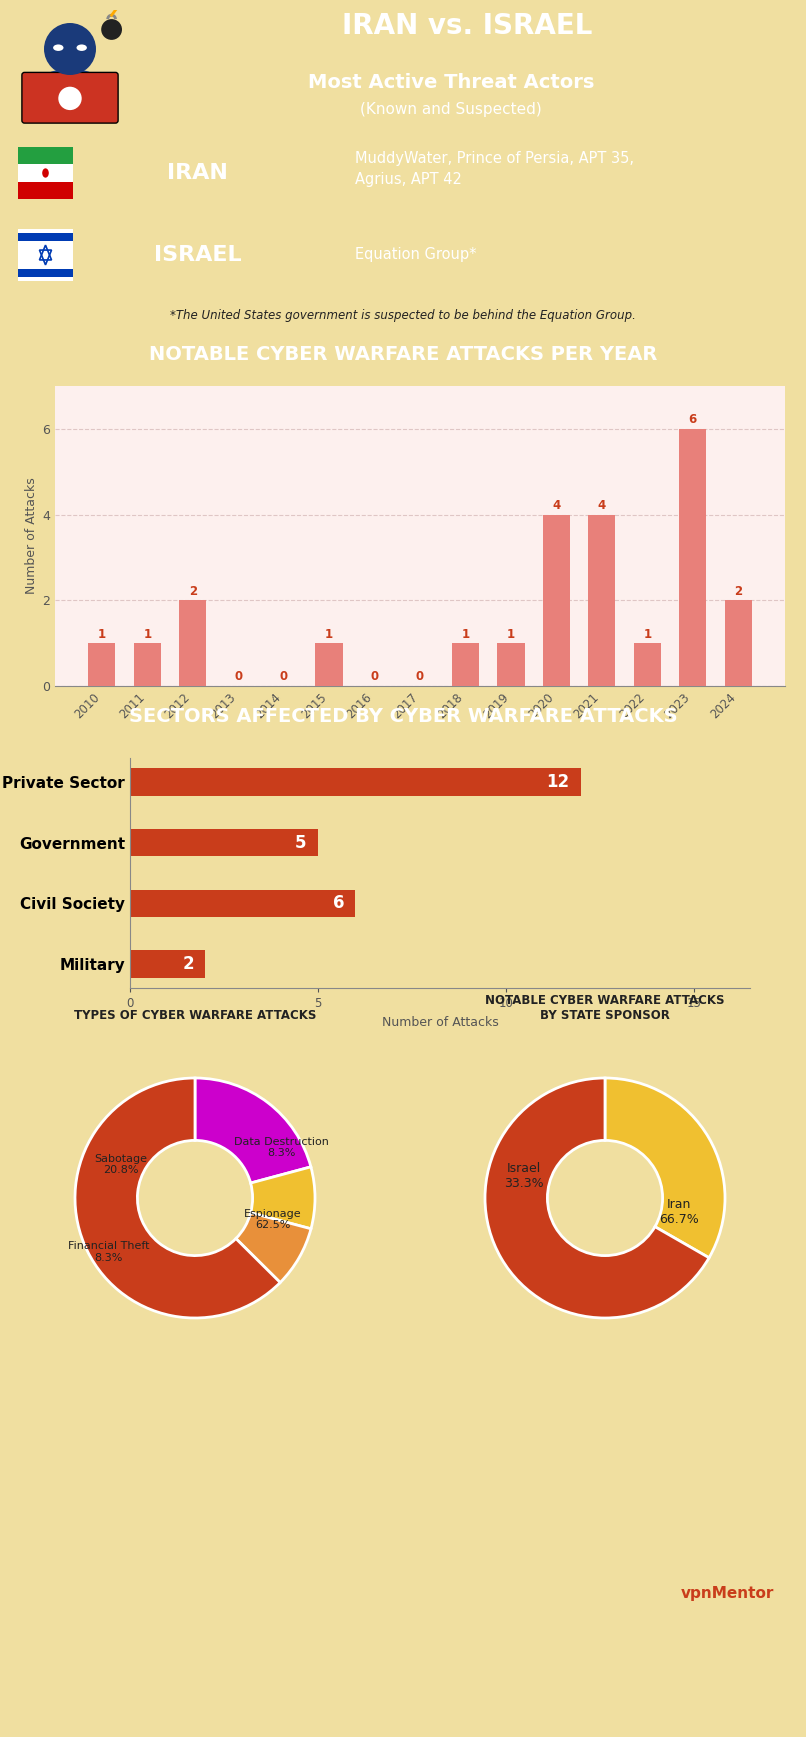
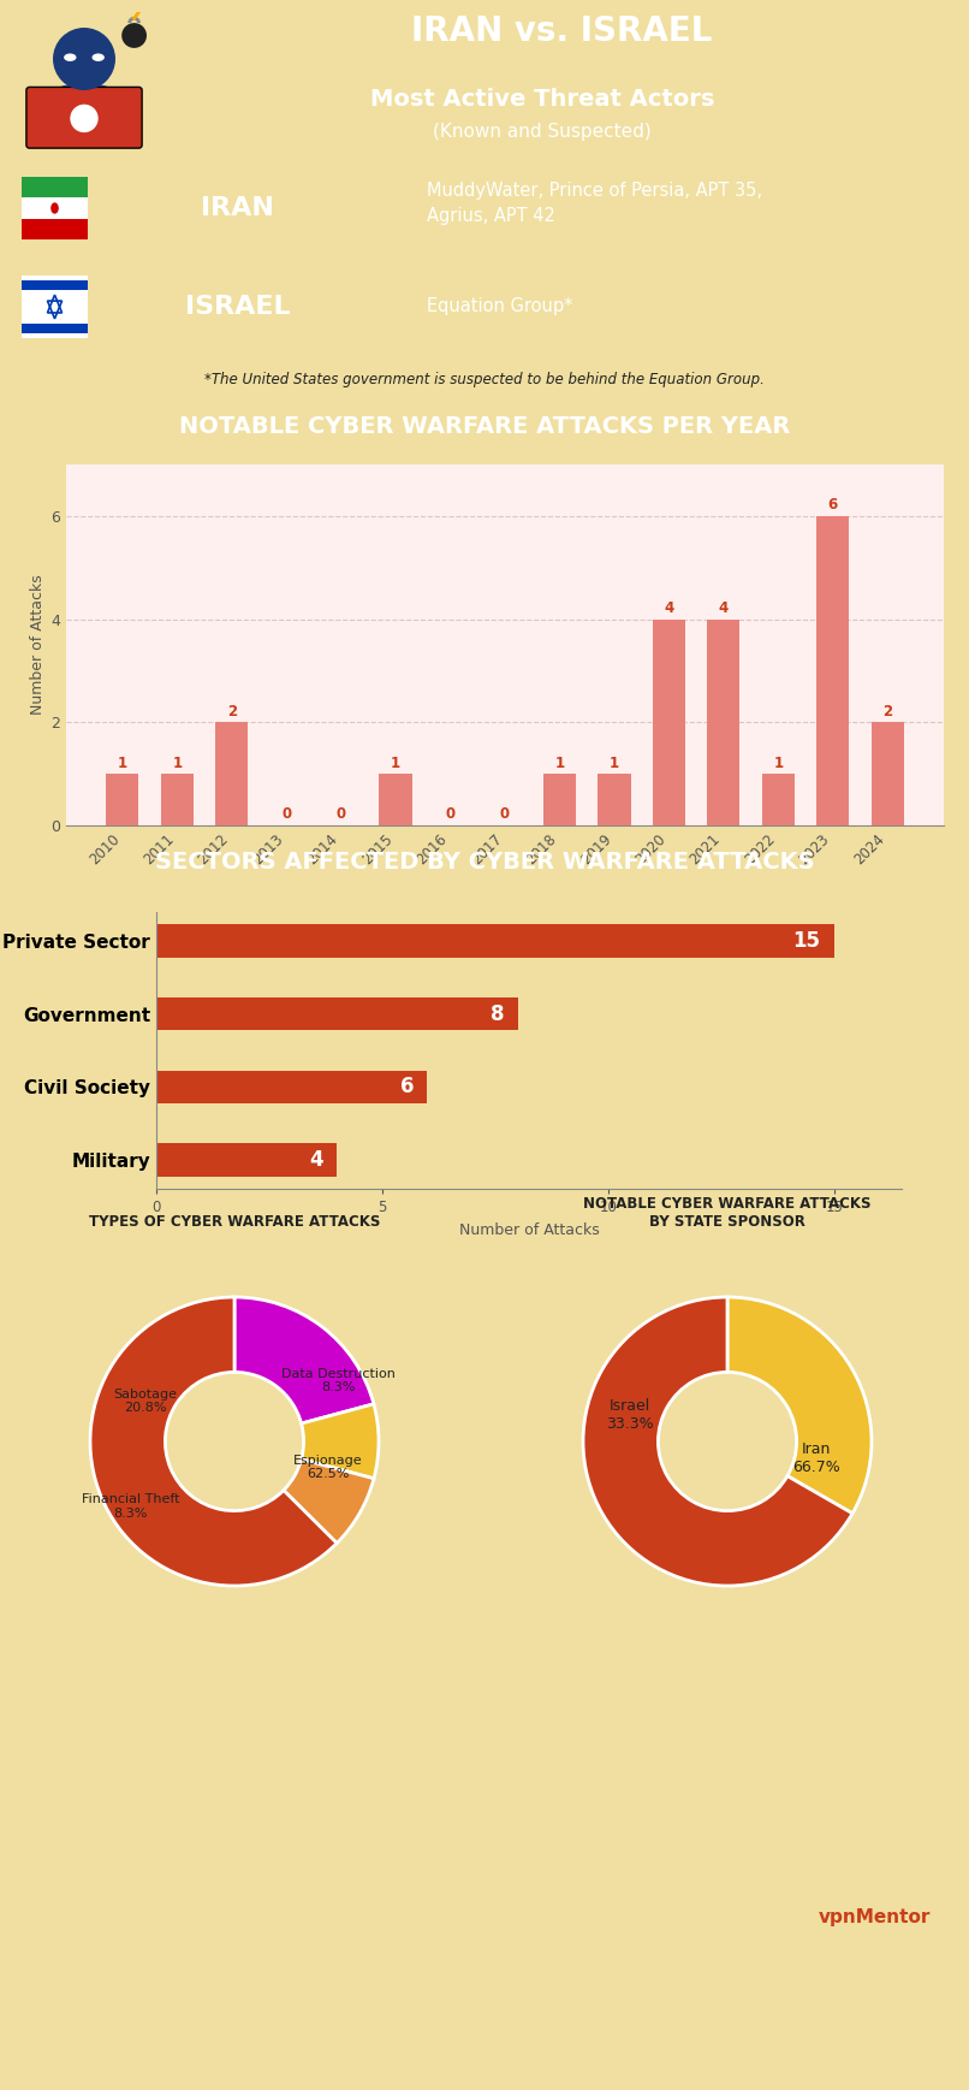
Private Sector: 12 -> 15
Government: 5 -> 8
Military: 2 -> 4
